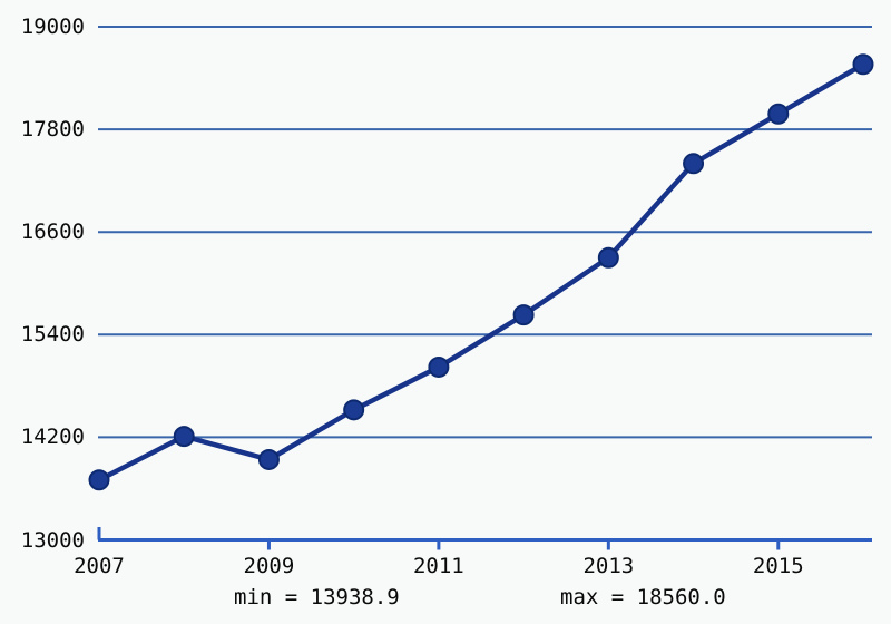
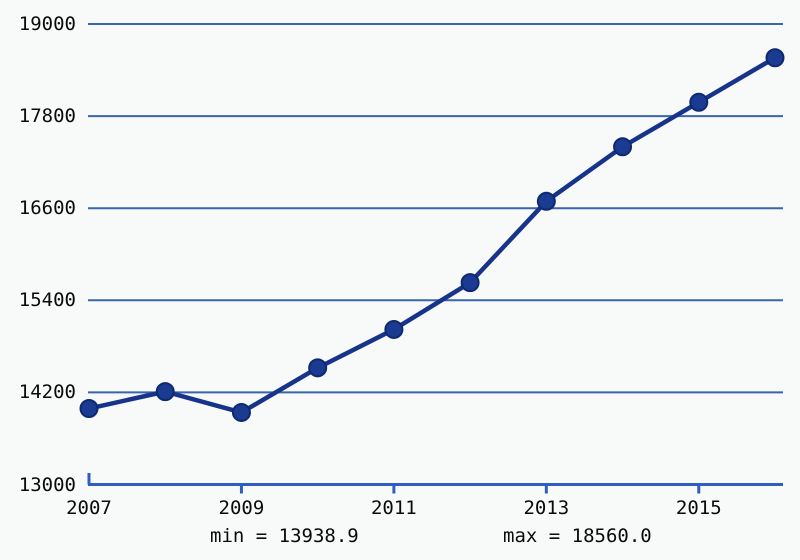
2007: 13700 -> 14000
2013: 16300 -> 16700
